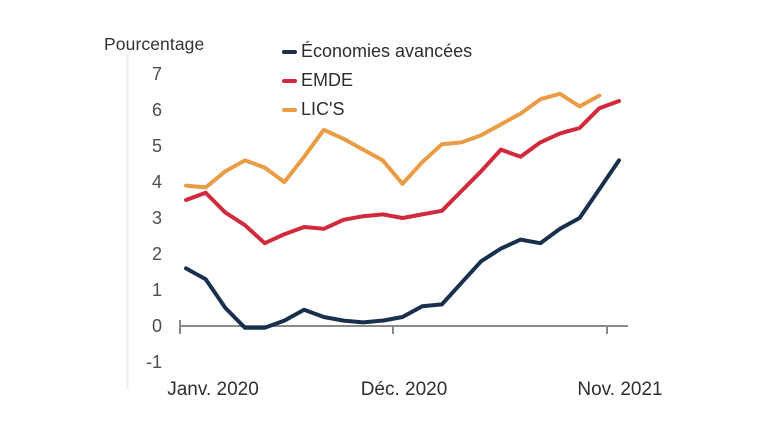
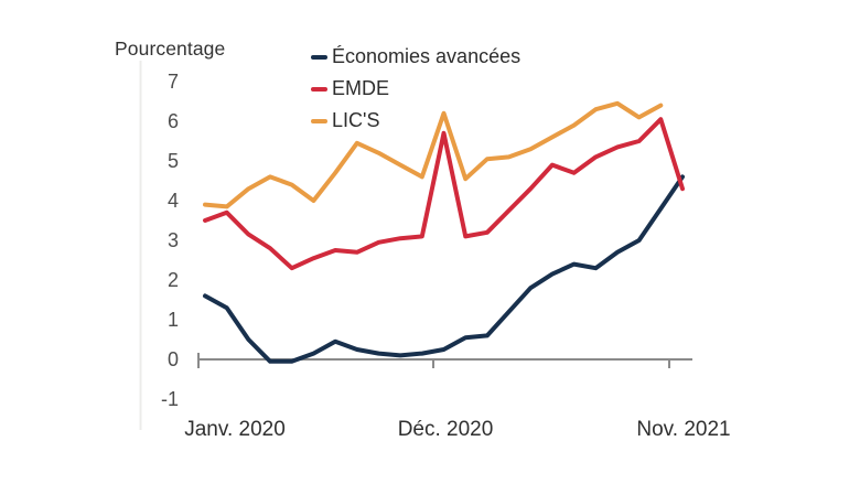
EMDE/Déc. 2020: 3.0 -> 5.7
LIC'S/Déc. 2020: 4.0 -> 6.2
EMDE/Nov. 2021: 6.2 -> 4.3
